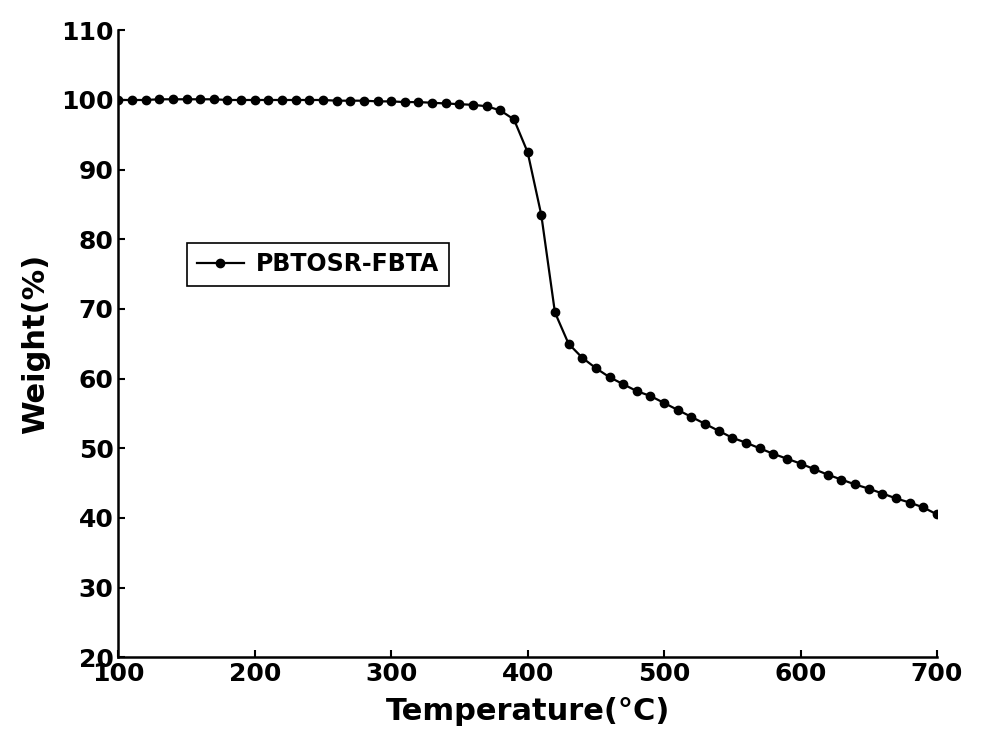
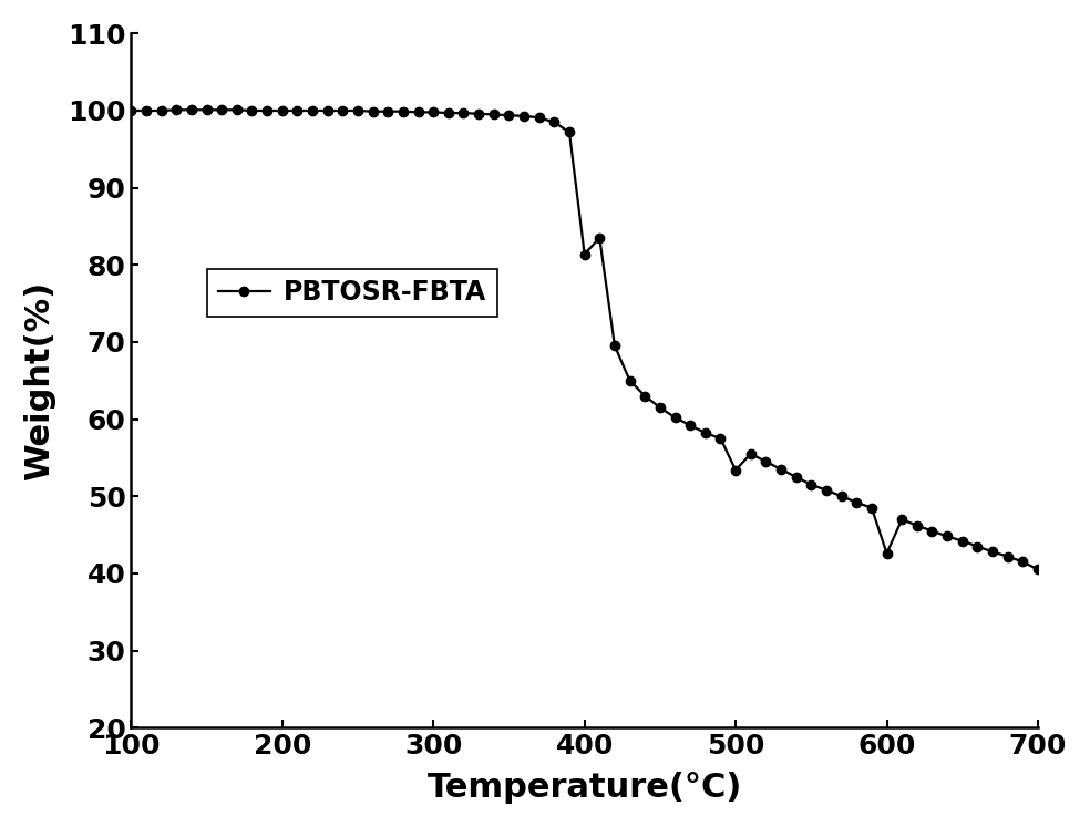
400: 92.5 -> 81.4
500: 56.5 -> 53.4
600: 47.8 -> 42.6
